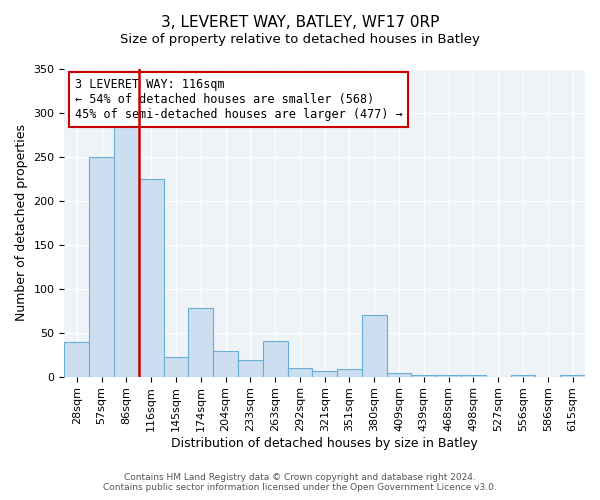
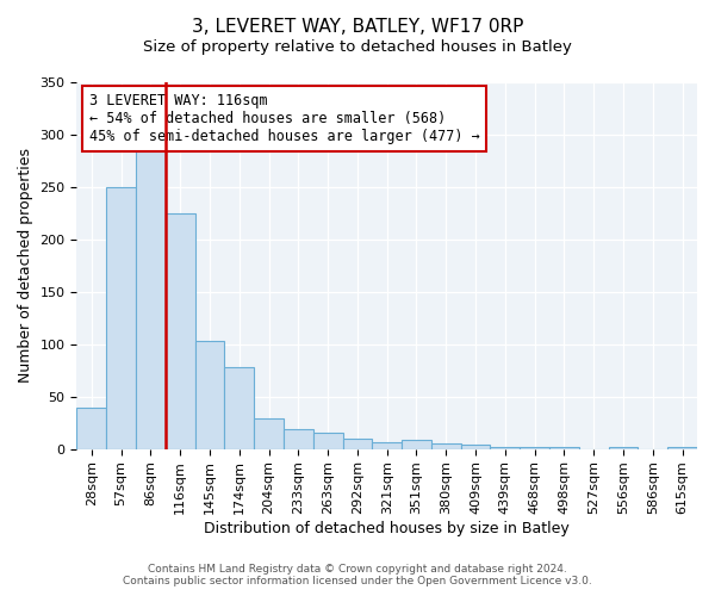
145sqm: 22 -> 103
263sqm: 40 -> 16
380sqm: 70 -> 5
